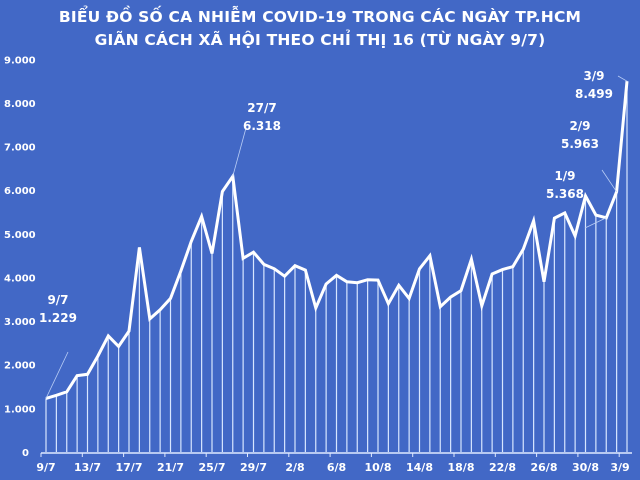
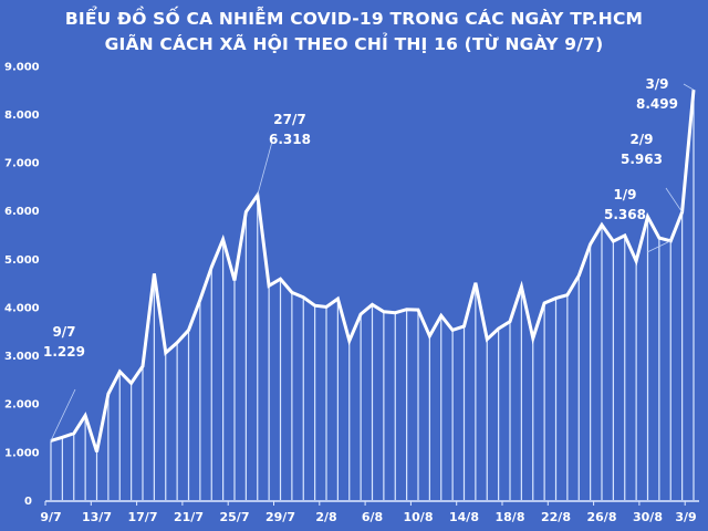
13/7: 1800 -> 1000
2/8: 4300 -> 4000
14/8: 4200 -> 3600
26/8: 3900 -> 5700
